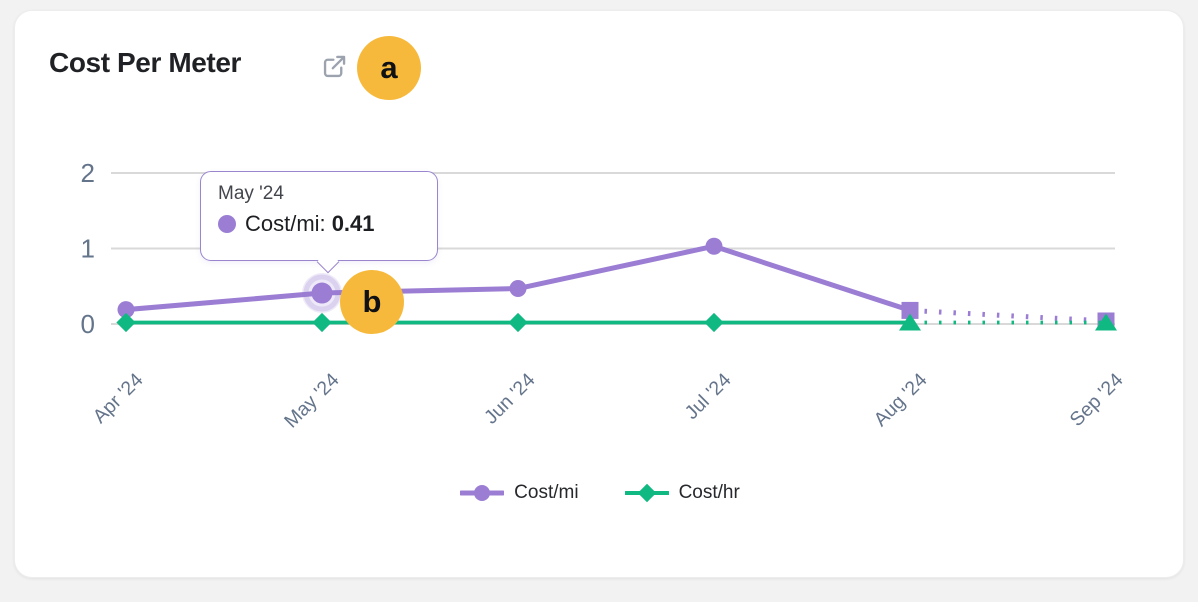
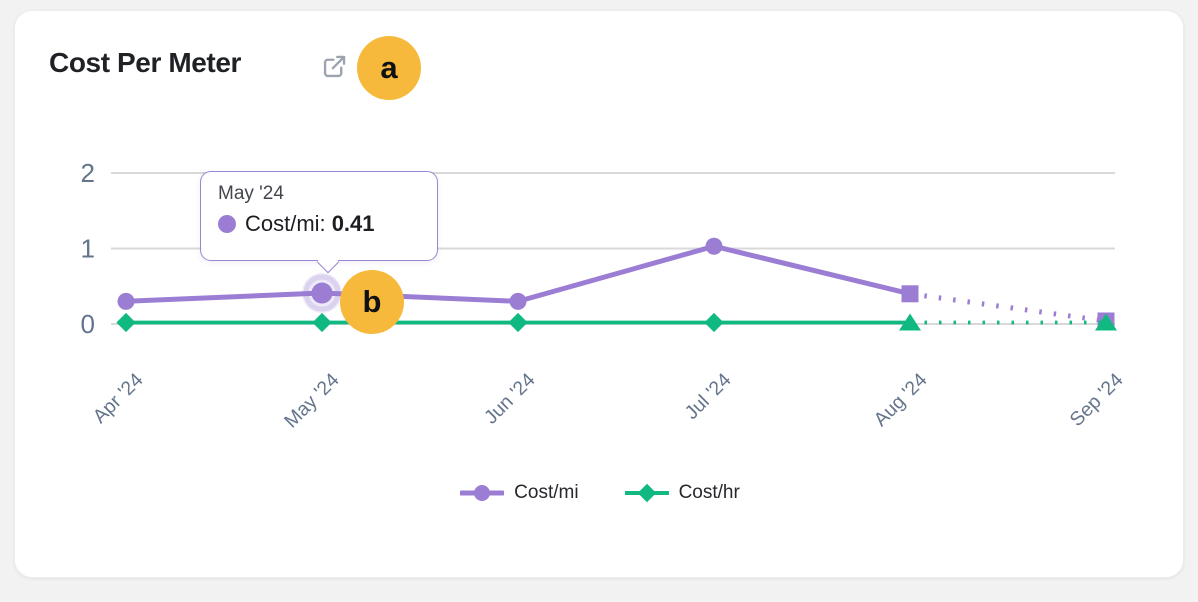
Cost/mi/Apr '24: 0.2 -> 0.3
Cost/mi/Jun '24: 0.5 -> 0.3
Cost/mi/Aug '24: 0.2 -> 0.4
